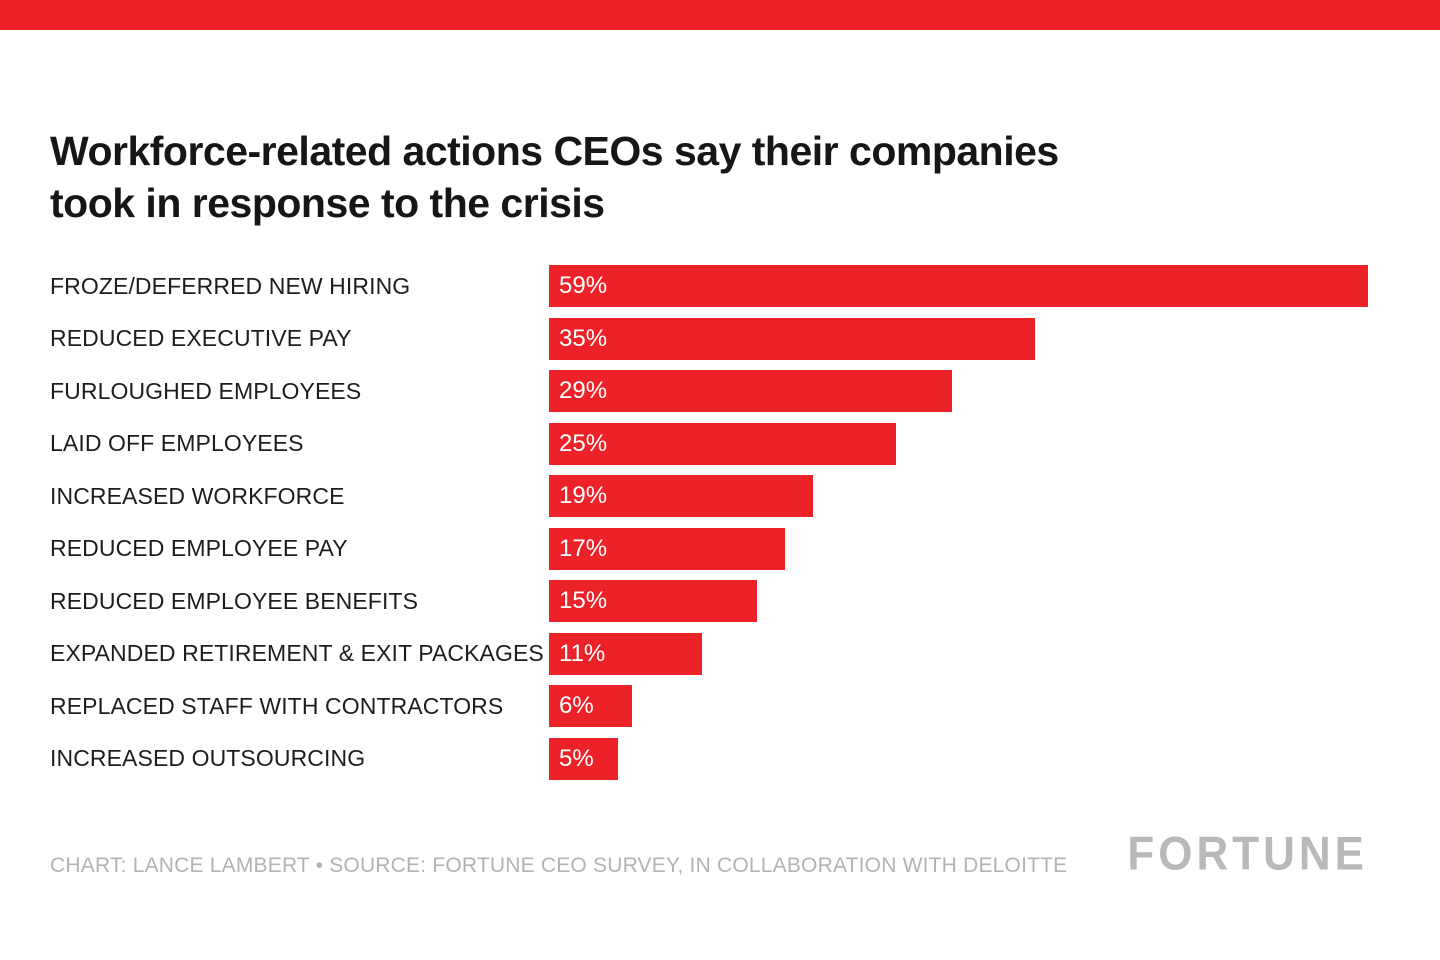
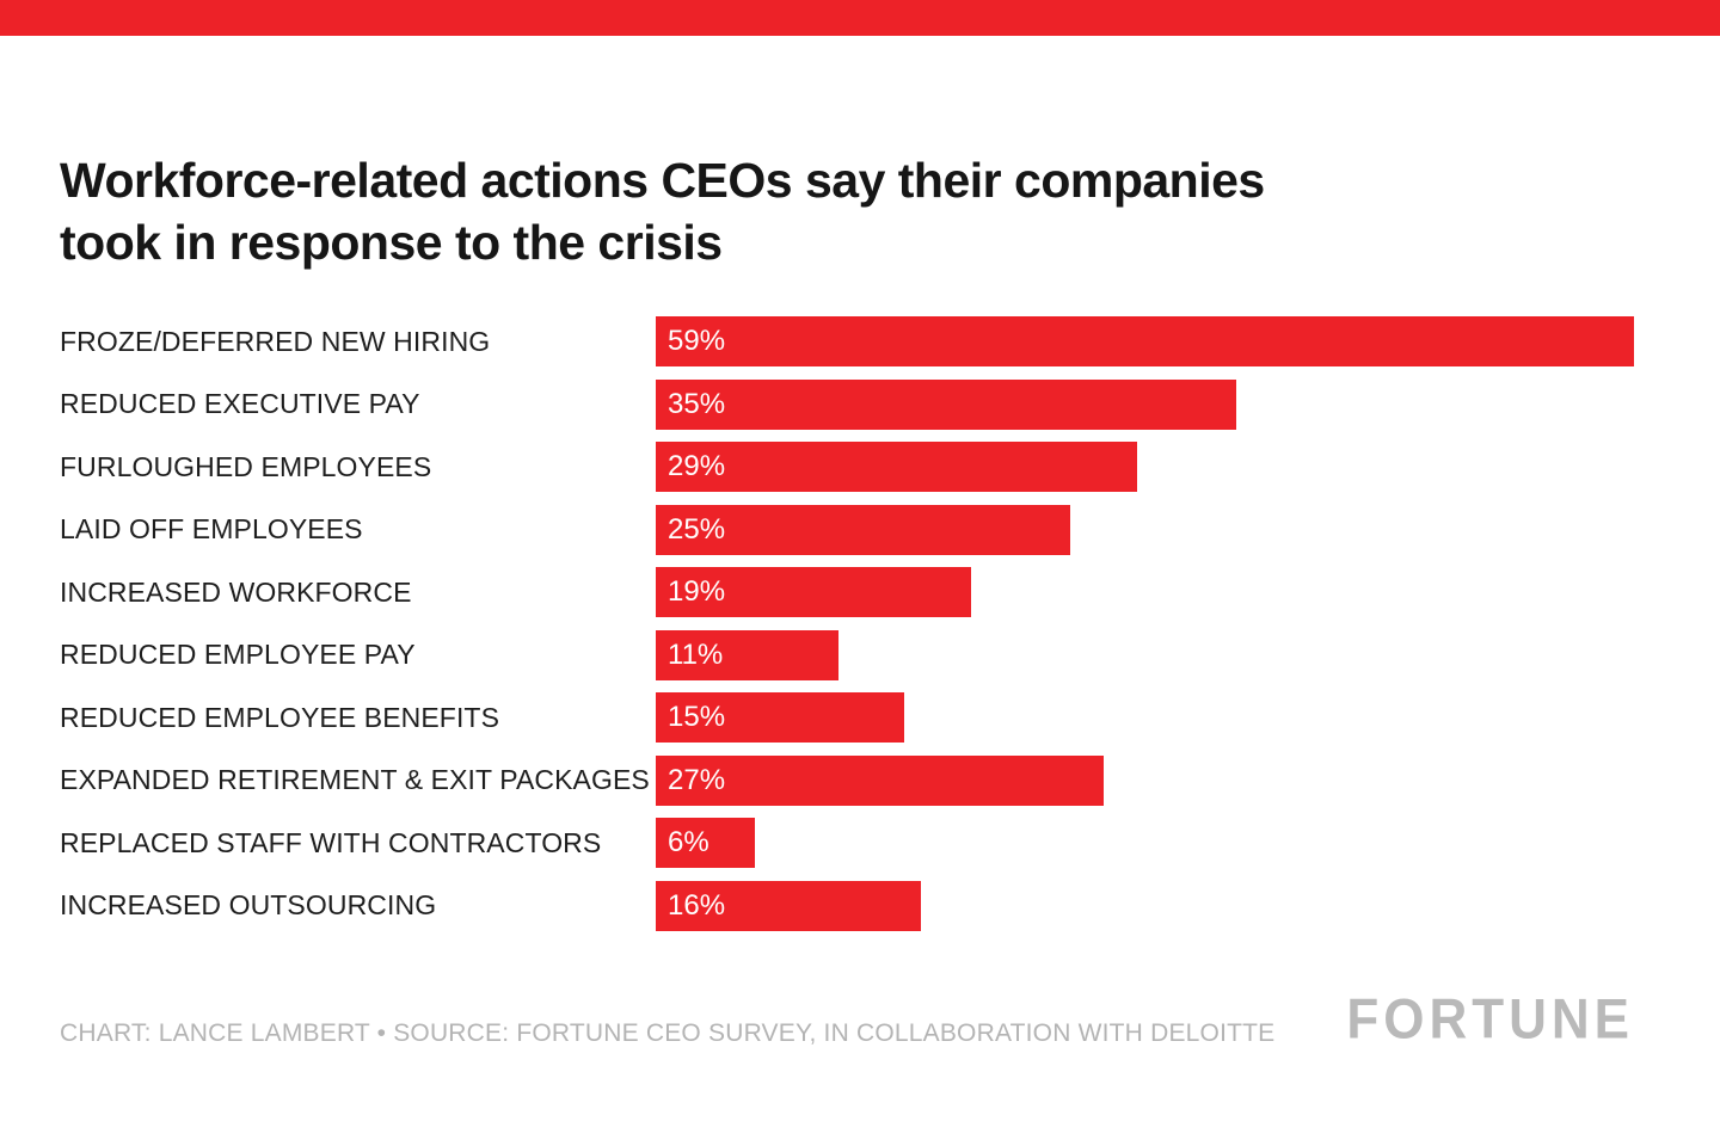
REDUCED EMPLOYEE PAY: 17% -> 11%
EXPANDED RETIREMENT & EXIT PACKAGES: 11% -> 27%
INCREASED OUTSOURCING: 5% -> 16%
